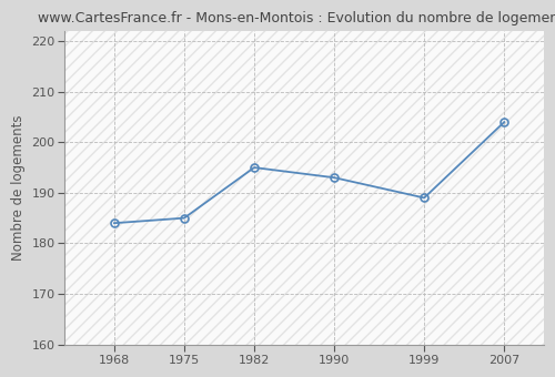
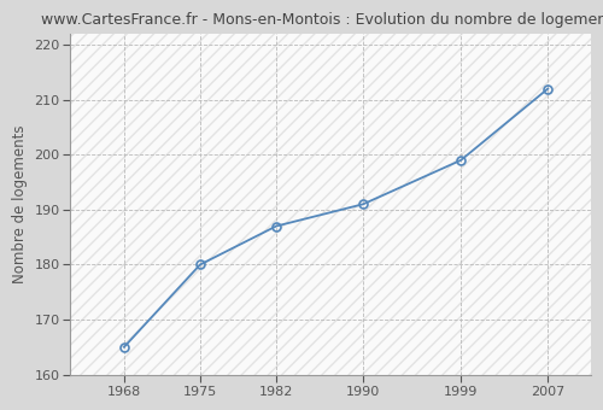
1968: 184 -> 165
1975: 185 -> 180
1982: 195 -> 187
1990: 193 -> 191
1999: 189 -> 199
2007: 204 -> 212
